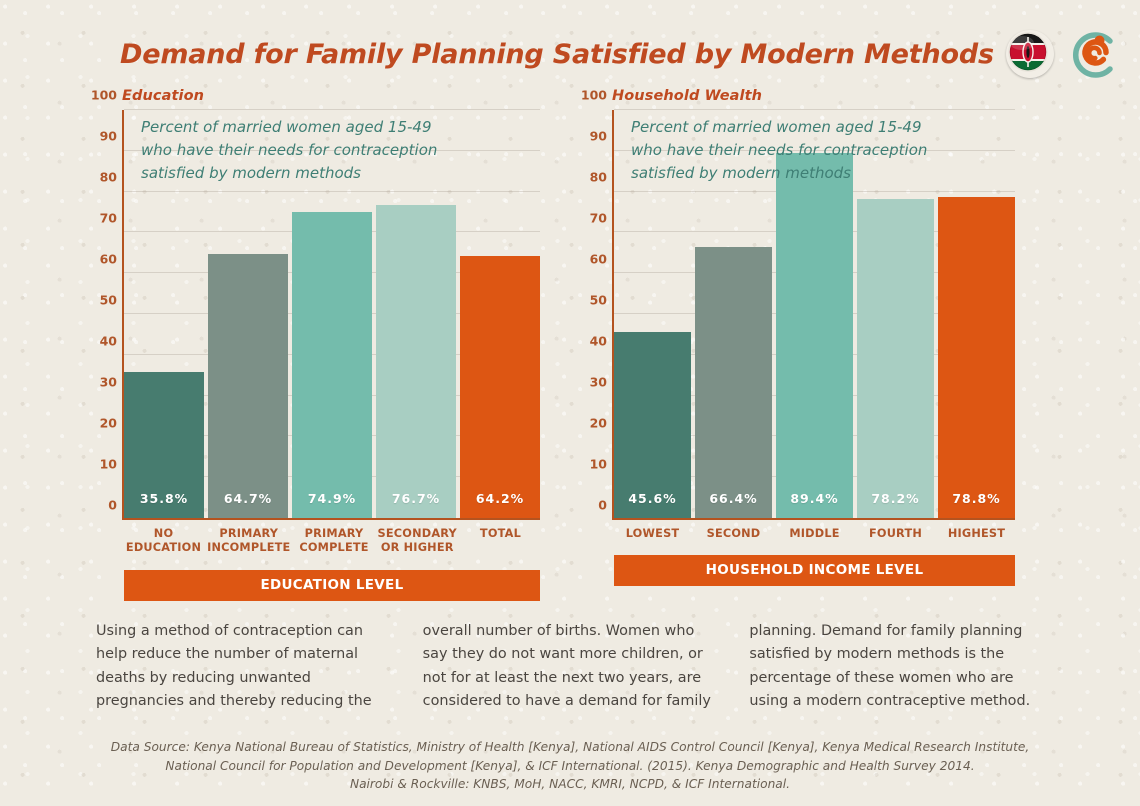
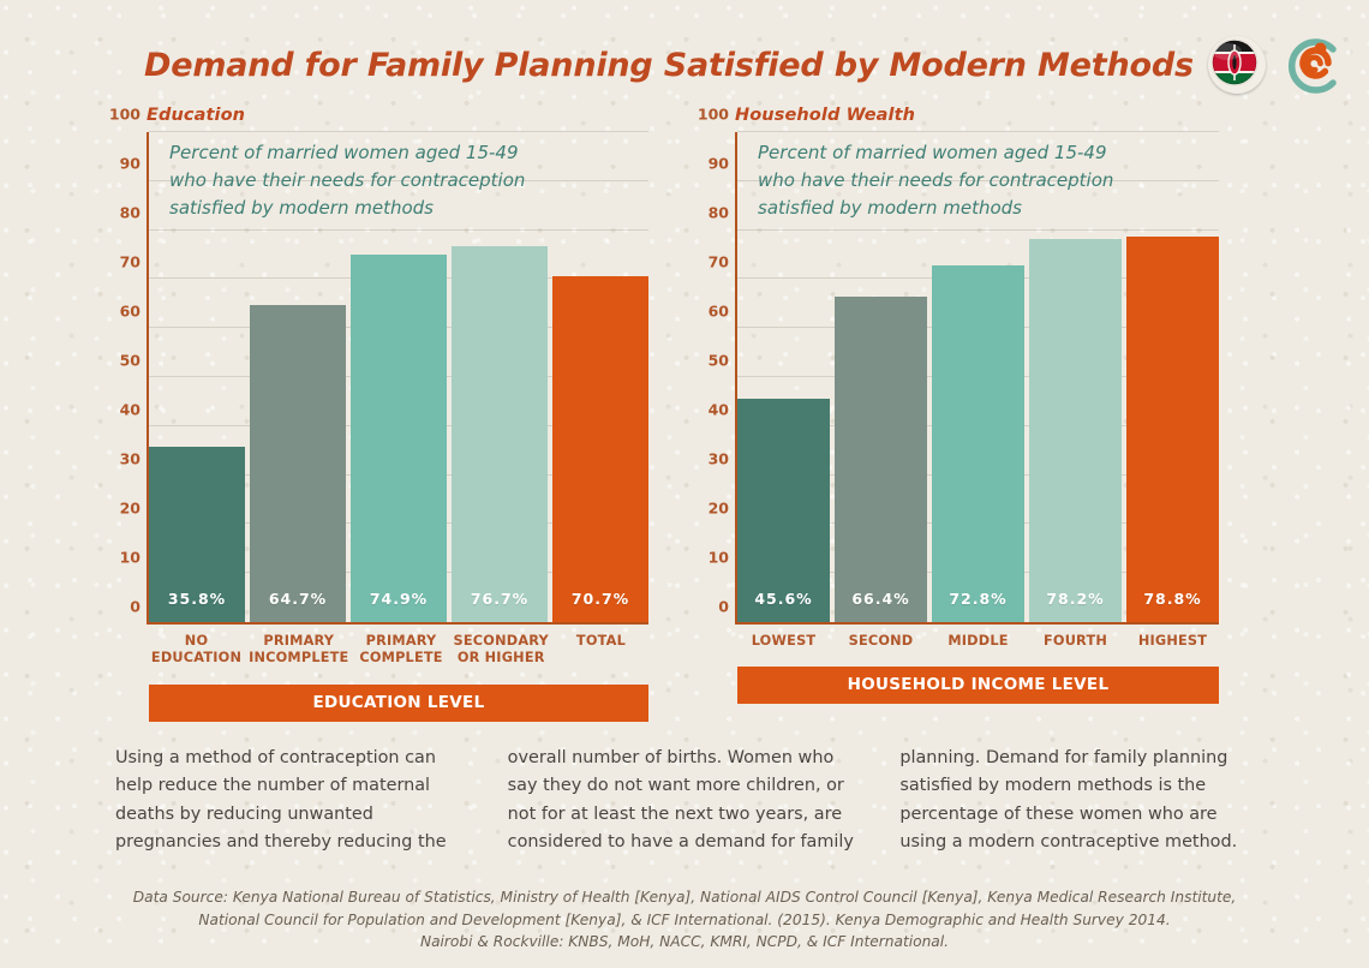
Education/TOTAL: 64.2% -> 70.7%
Household Wealth/MIDDLE: 89.4% -> 72.8%
